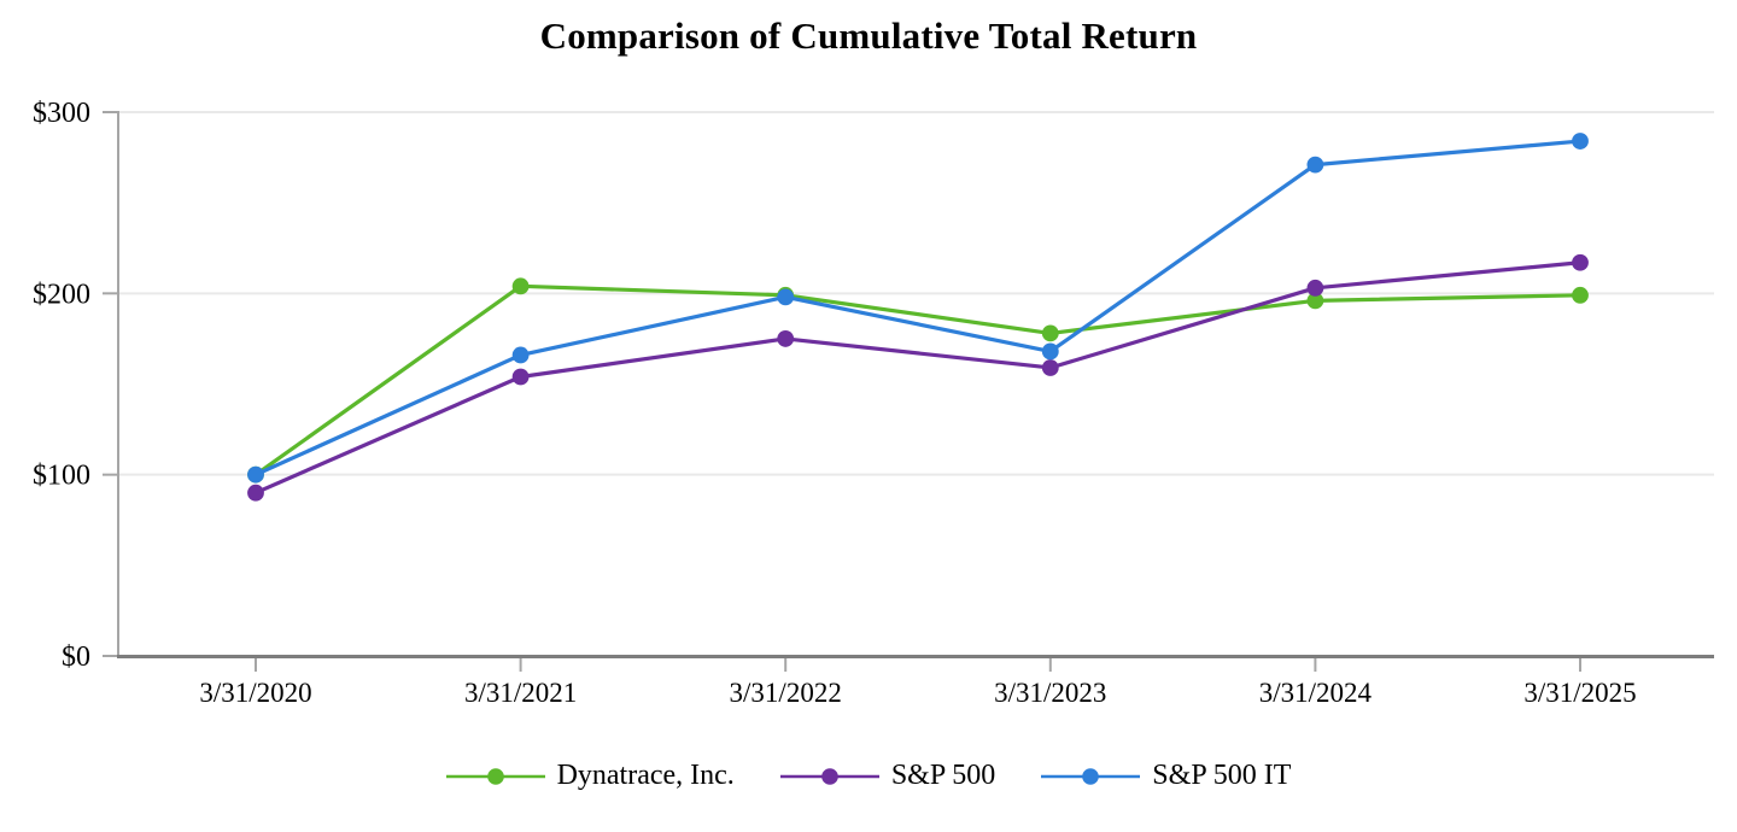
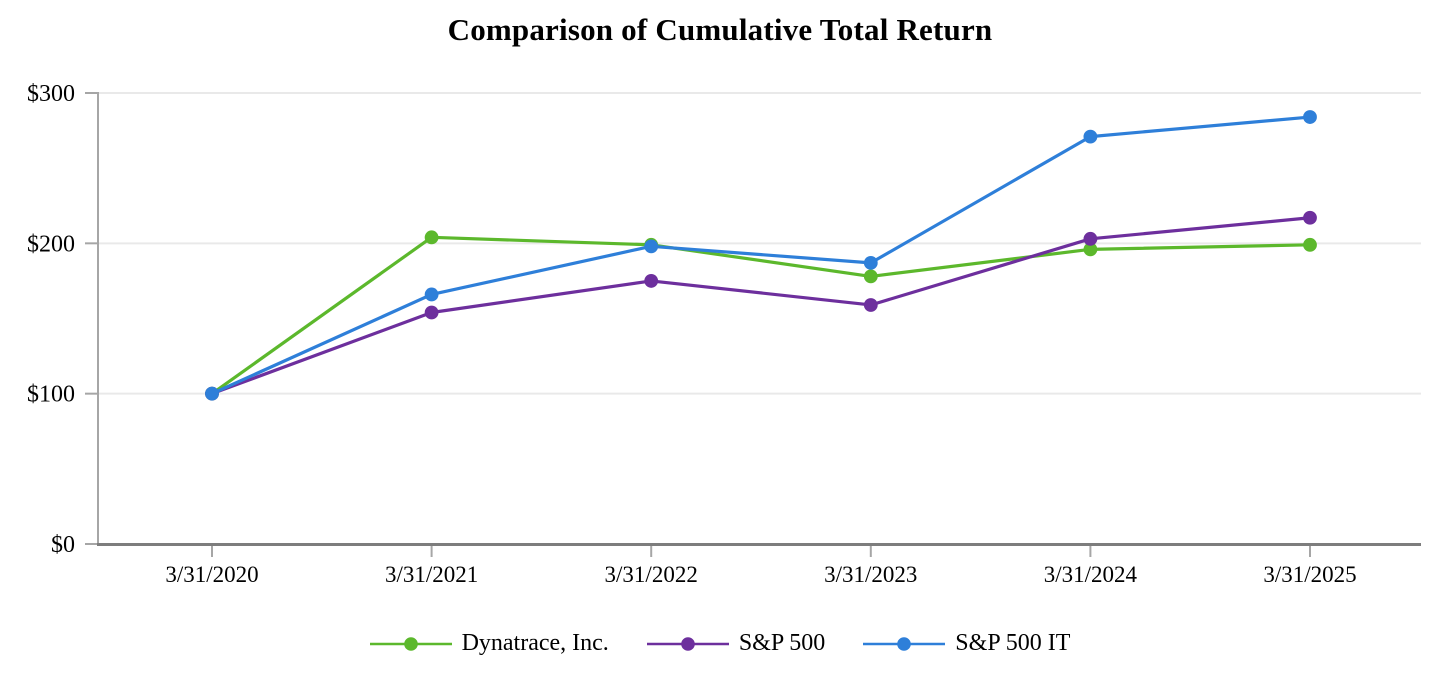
S&P 500/3/31/2020: $90 -> $100
S&P 500 IT/3/31/2023: $168 -> $187
